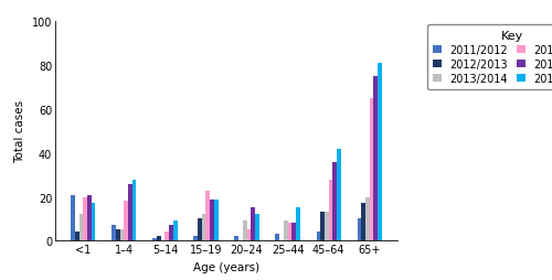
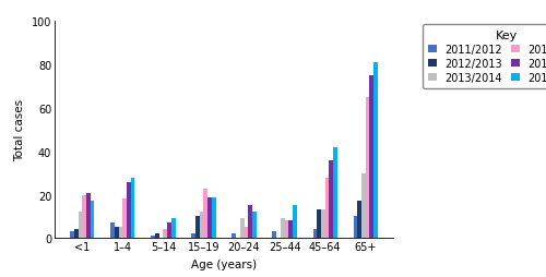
2011/2012/<1: 21 -> 3
2013/2014/65+: 20 -> 30
